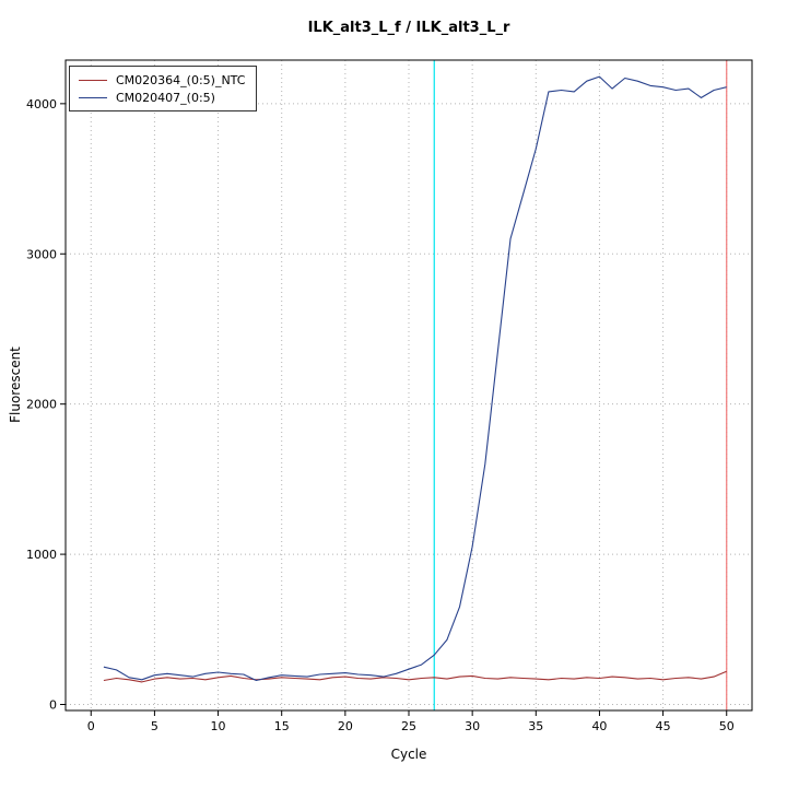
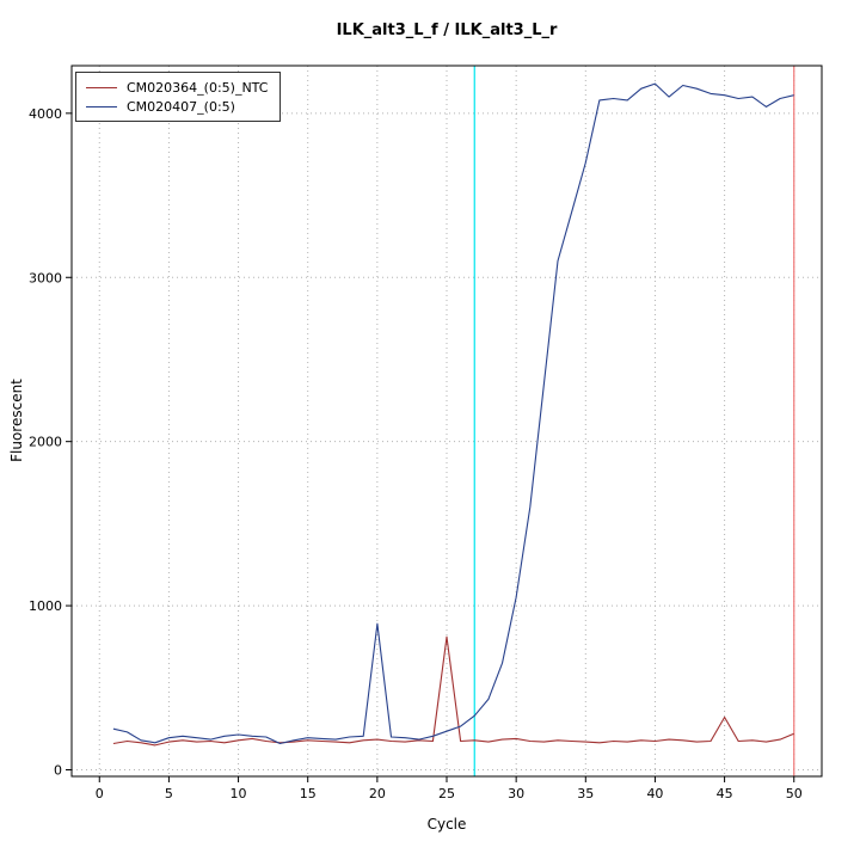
CM020407_(0:5)/20: 210 -> 890
CM020364_(0:5)_NTC/25: 160 -> 810
CM020364_(0:5)_NTC/45: 160 -> 320
